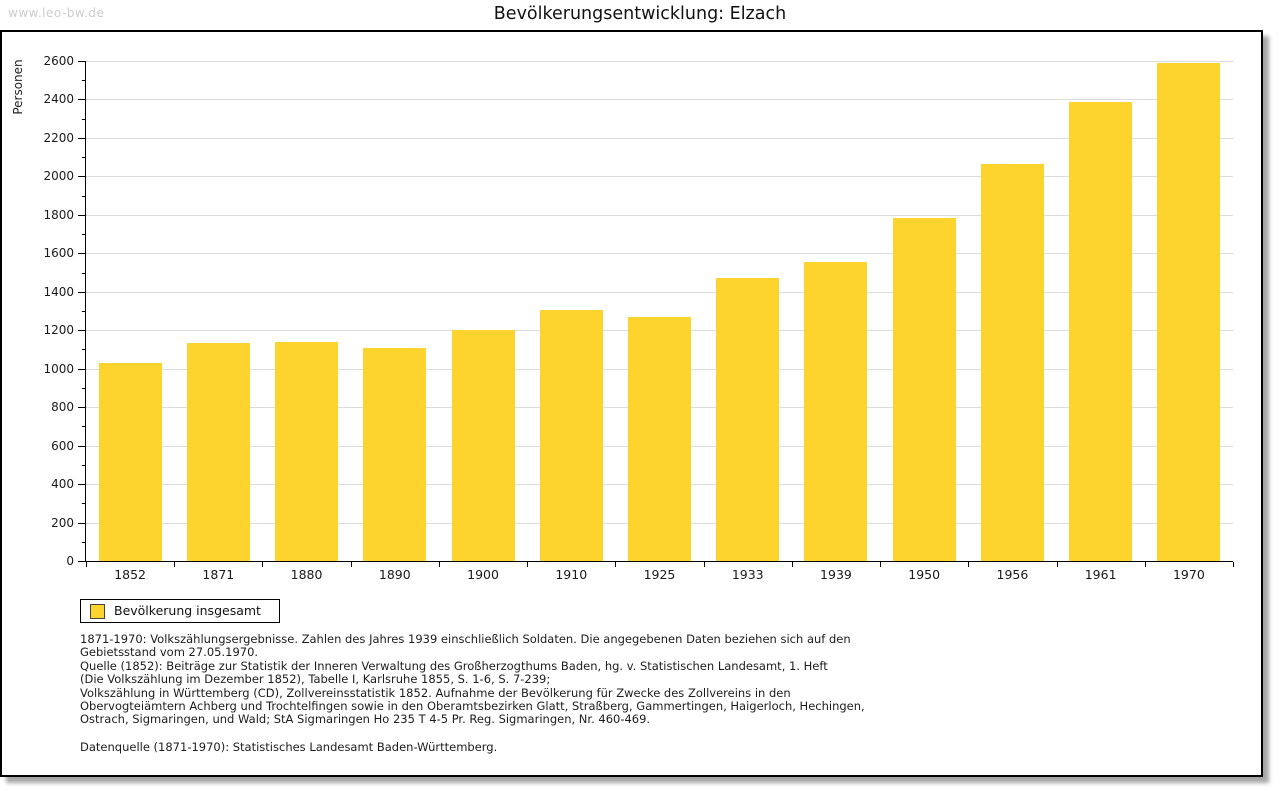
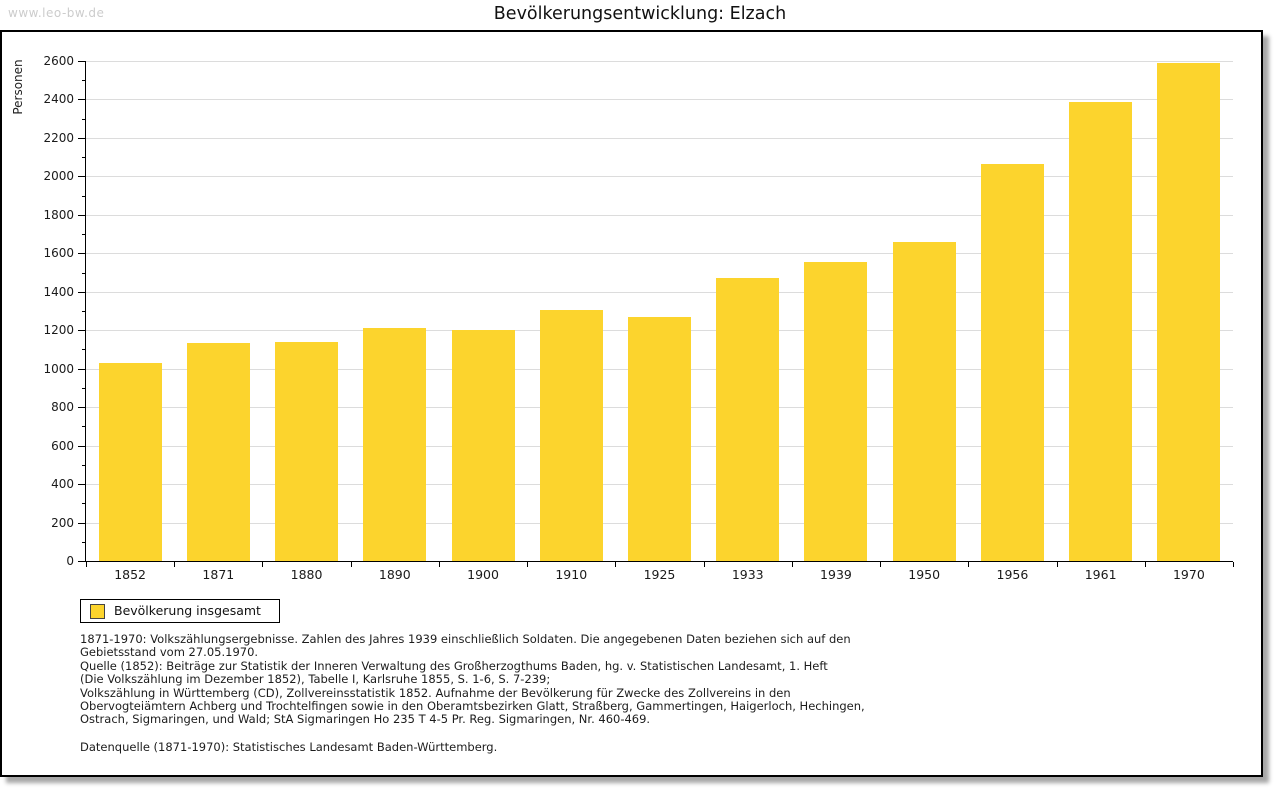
1890: 1110 -> 1210
1950: 1780 -> 1660
